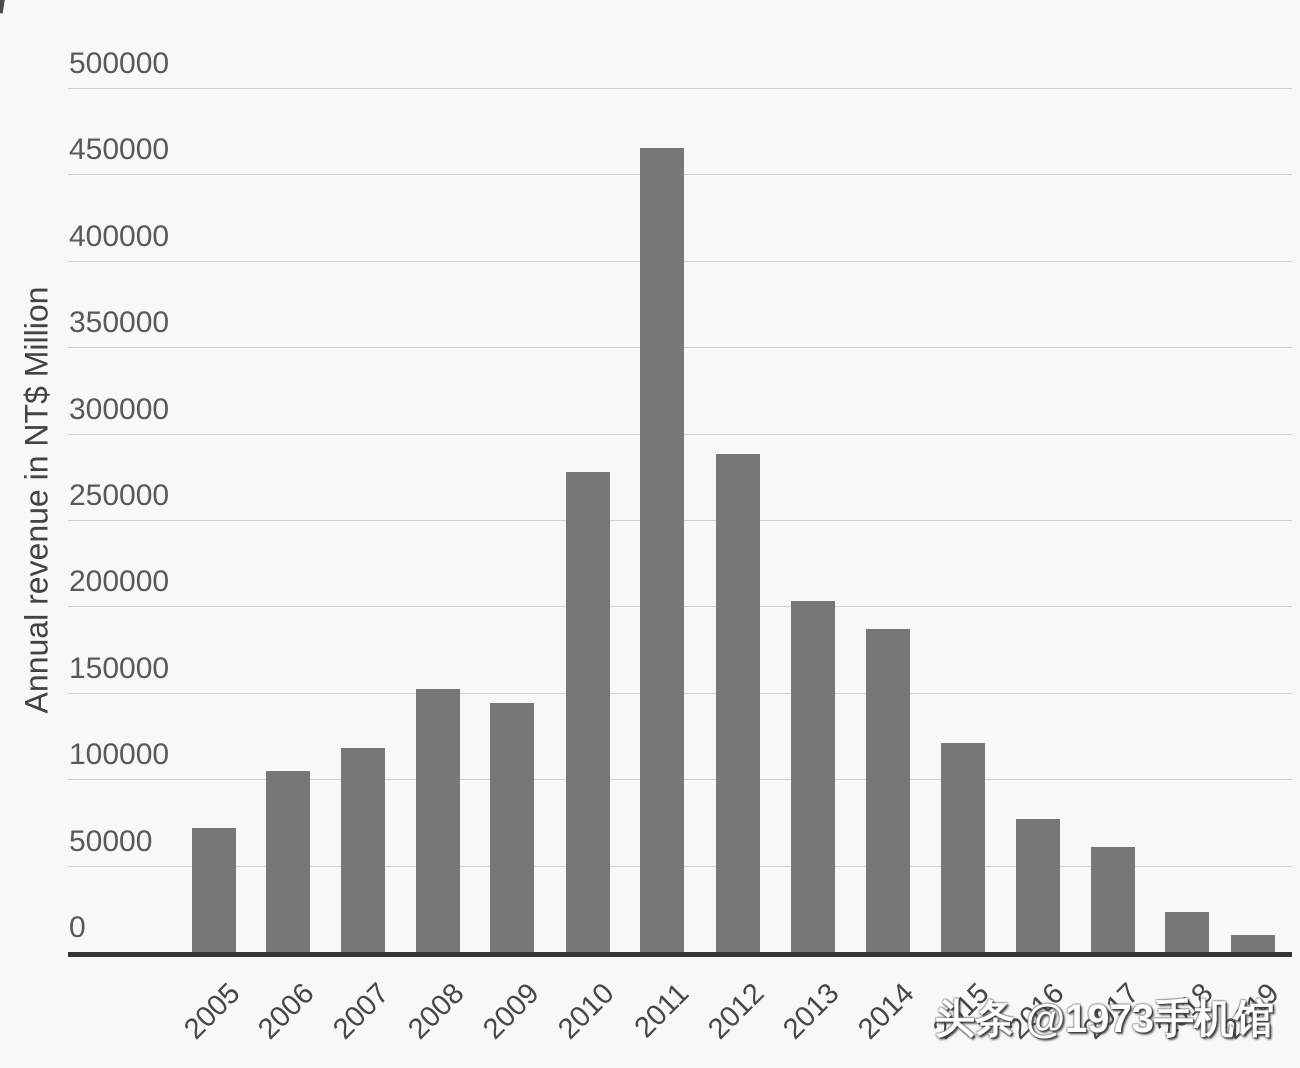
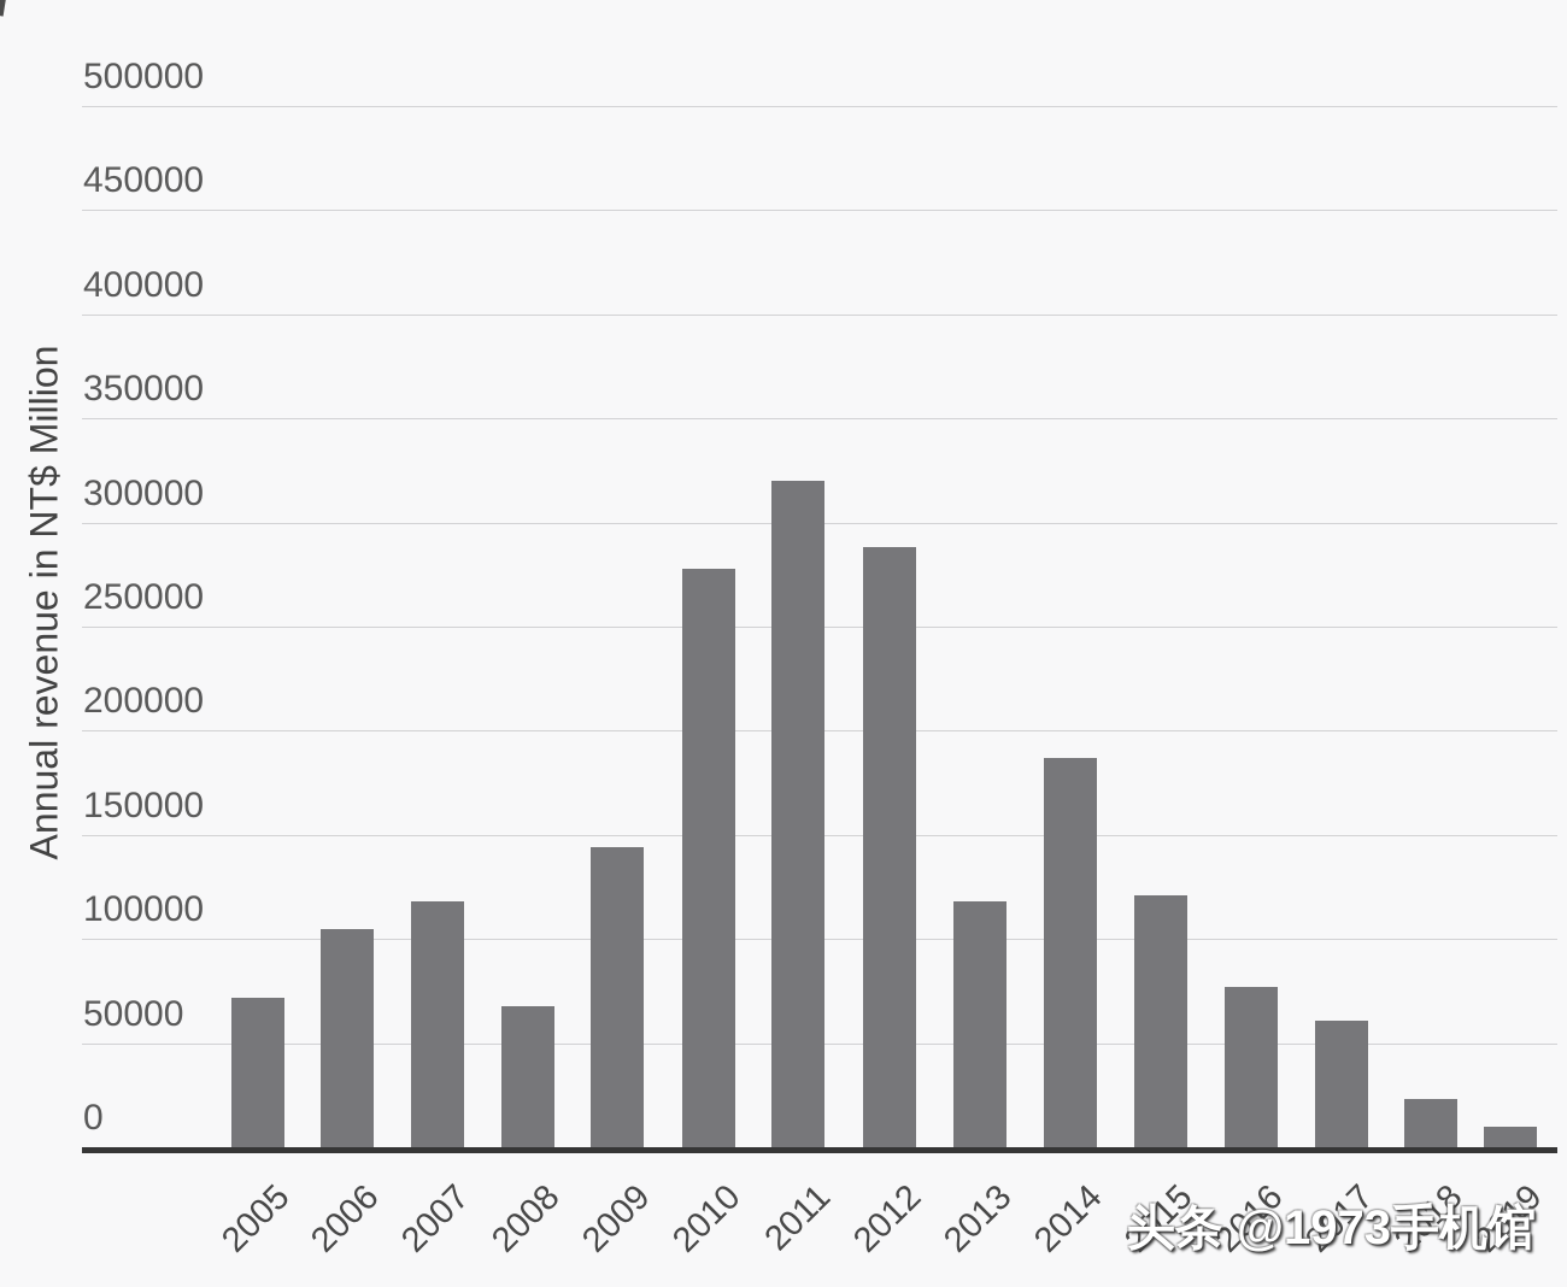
2008: 152000 -> 68000
2011: 465000 -> 320000
2013: 203000 -> 118000
